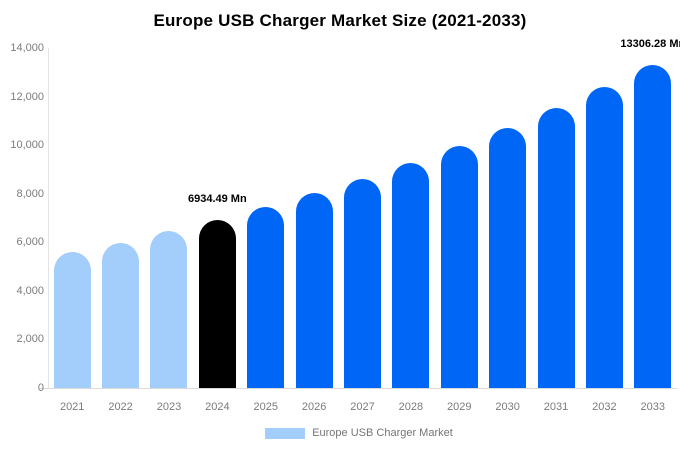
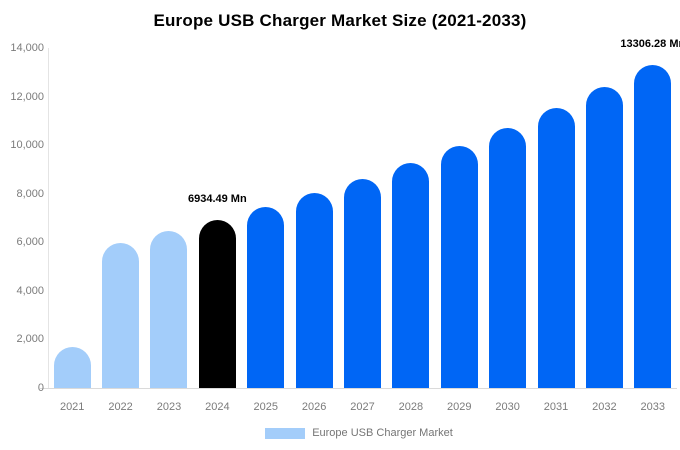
2021: 5600 -> 1700
